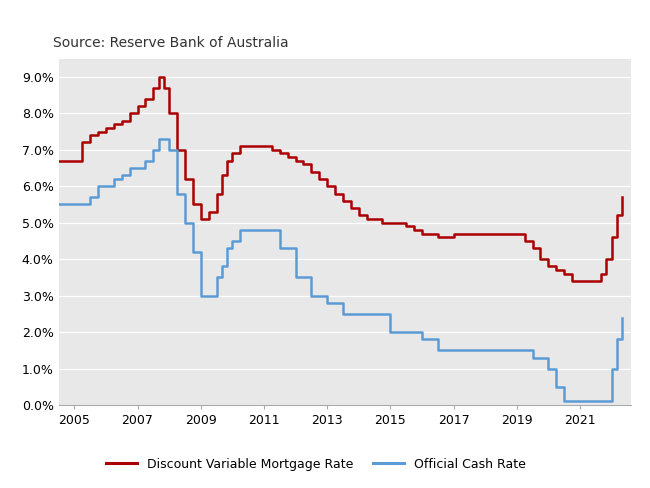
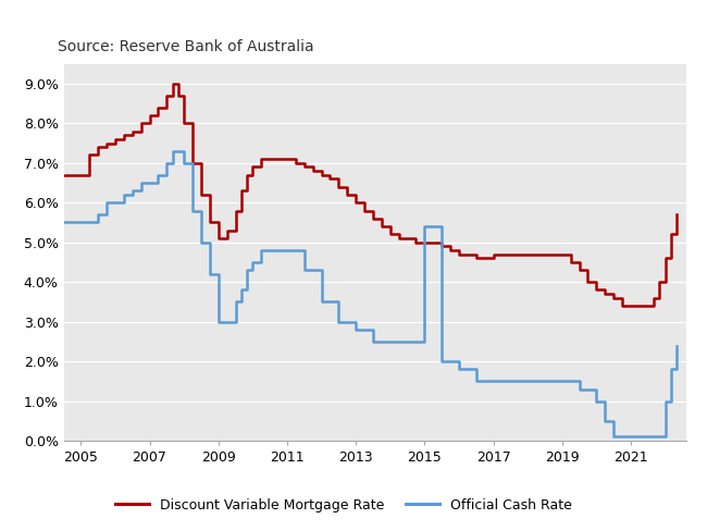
Official Cash Rate/2015: 2.0% -> 5.4%
